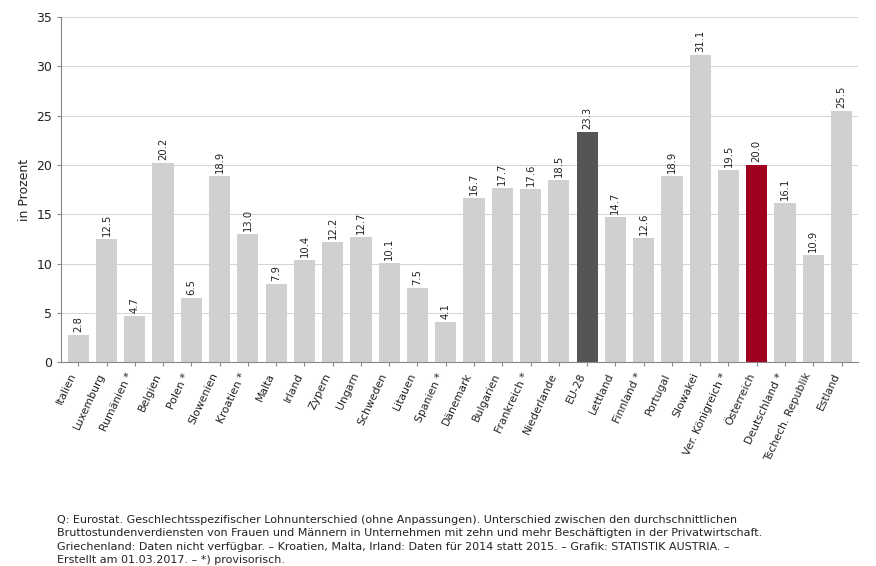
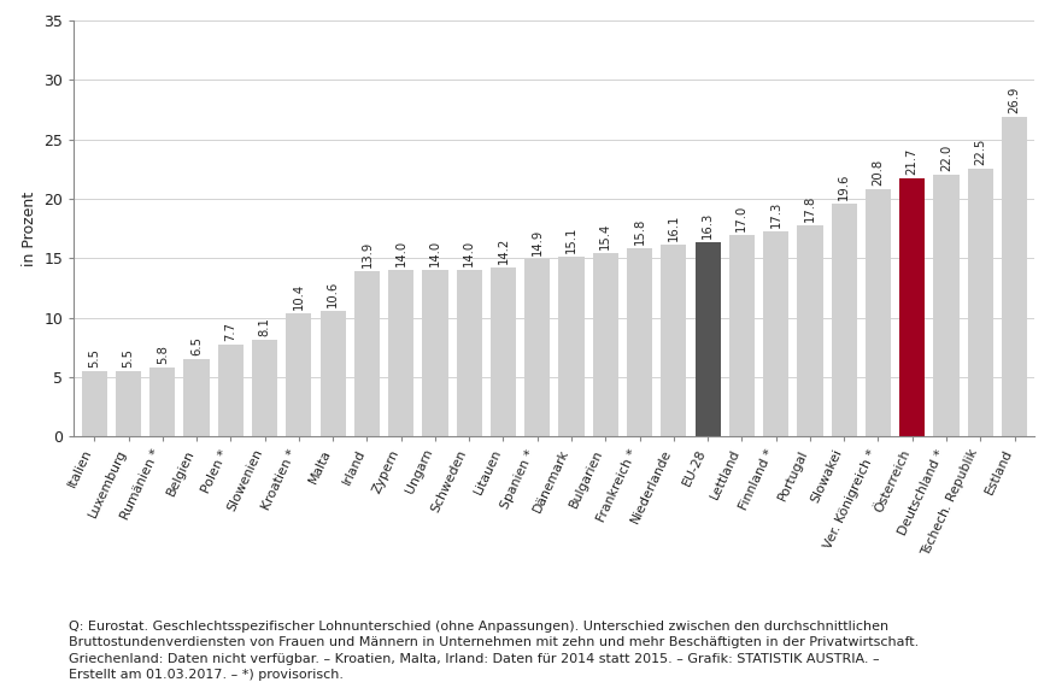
Italien: 2.8 -> 5.5
Luxemburg: 12.5 -> 5.5
Rumänien *: 4.7 -> 5.8
Belgien: 20.2 -> 6.5
Polen *: 6.5 -> 7.7
Slowenien: 18.9 -> 8.1
Kroatien *: 13.0 -> 10.4
Malta: 7.9 -> 10.6
Irland: 10.4 -> 13.9
Zypern: 12.2 -> 14.0
Ungarn: 12.7 -> 14.0
Schweden: 10.1 -> 14.0
Litauen: 7.5 -> 14.2
Spanien *: 4.1 -> 14.9
Dänemark: 16.7 -> 15.1
Bulgarien: 17.7 -> 15.4
Frankreich *: 17.6 -> 15.8
Niederlande: 18.5 -> 16.1
EU-28: 23.3 -> 16.3
Lettland: 14.7 -> 17.0
Finnland *: 12.6 -> 17.3
Portugal: 18.9 -> 17.8
Slowakei: 31.1 -> 19.6
Ver. Königreich *: 19.5 -> 20.8
Österreich: 20.0 -> 21.7
Deutschland *: 16.1 -> 22.0
Tschech. Republik: 10.9 -> 22.5
Estland: 25.5 -> 26.9
